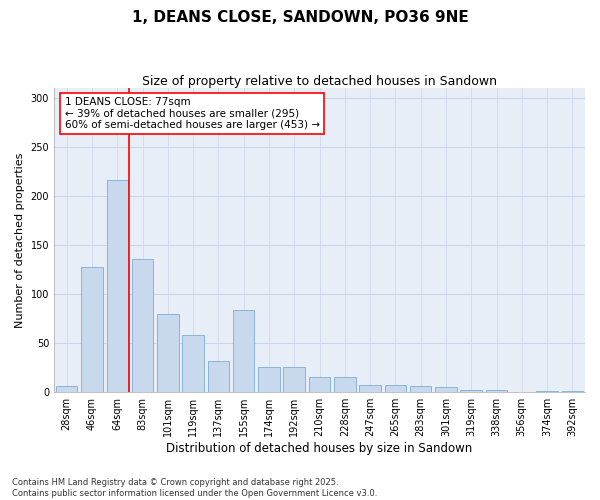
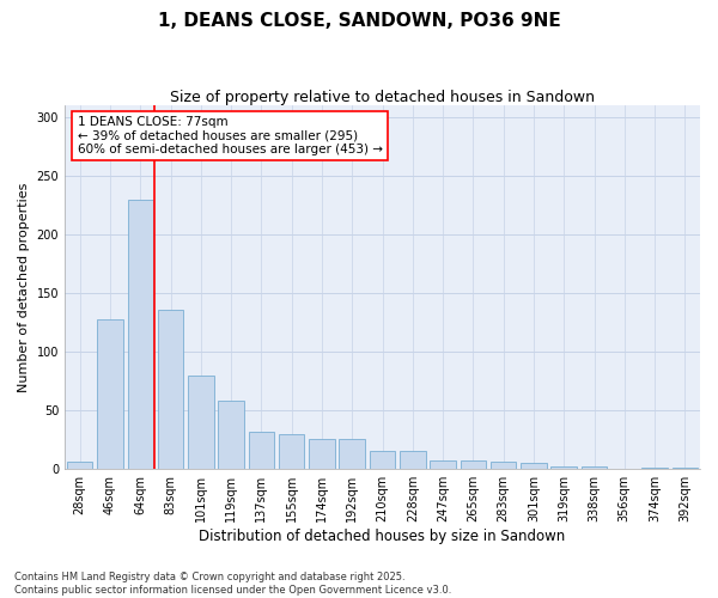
64sqm: 216 -> 230
155sqm: 84 -> 30
